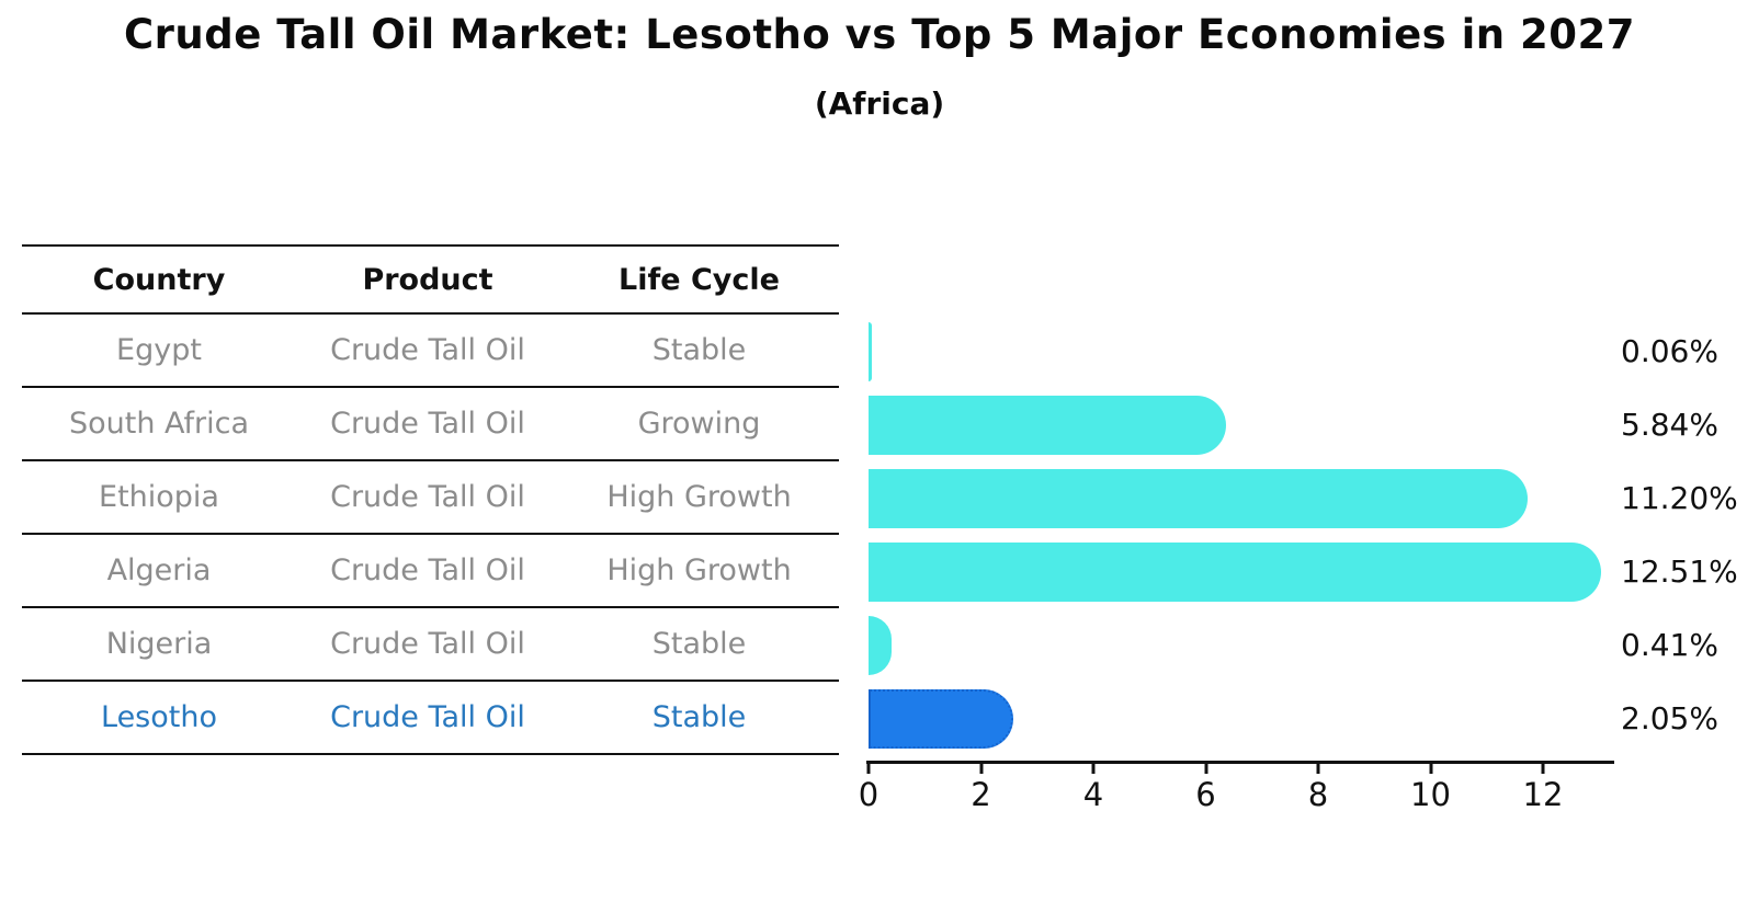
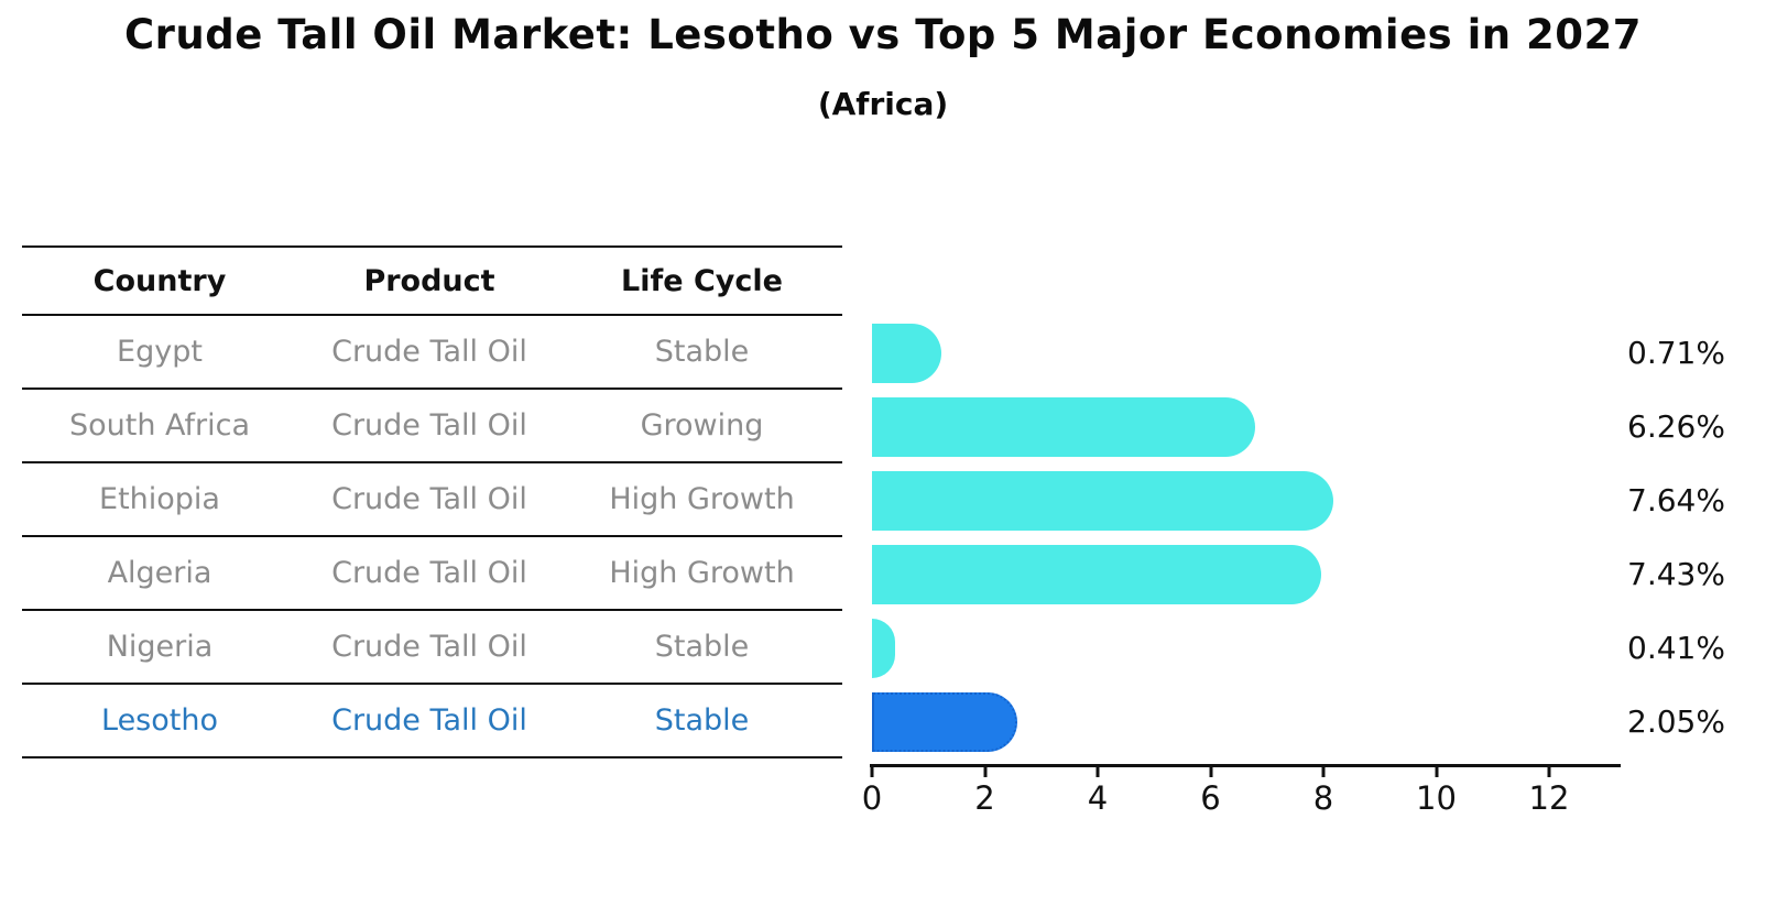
Egypt: 0.06% -> 0.71%
South Africa: 5.84% -> 6.26%
Ethiopia: 11.20% -> 7.64%
Algeria: 12.51% -> 7.43%
